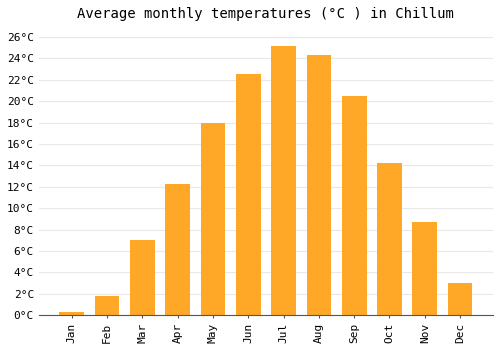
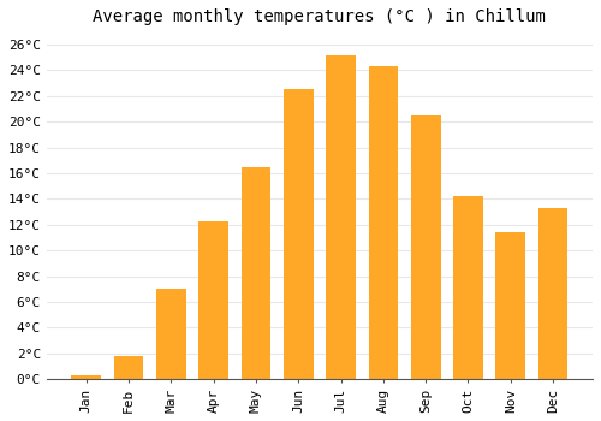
May: 18.0°C -> 16.5°C
Nov: 8.7°C -> 11.4°C
Dec: 3.0°C -> 13.3°C
